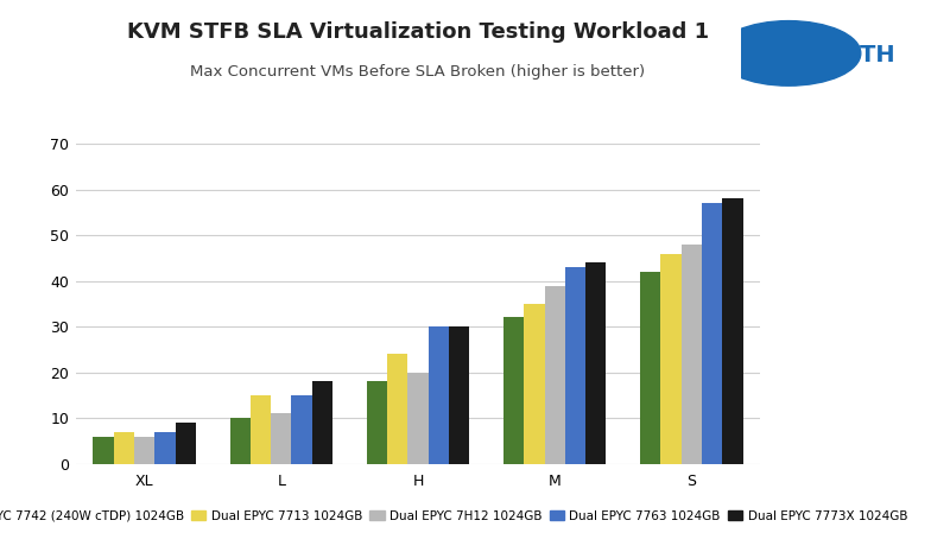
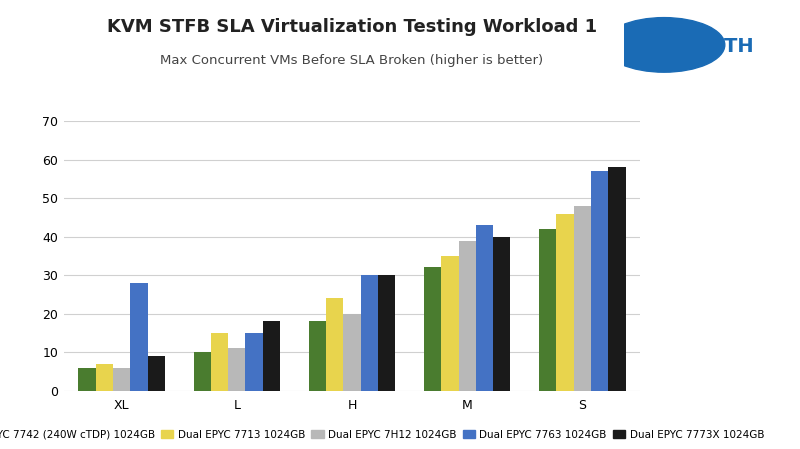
Dual EPYC 7763 1024GB/XL: 7 -> 28
Dual EPYC 7773X 1024GB/M: 44 -> 40
